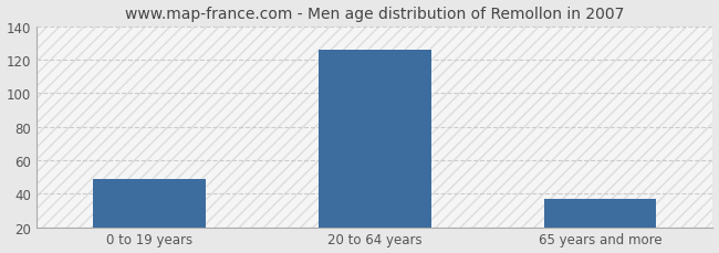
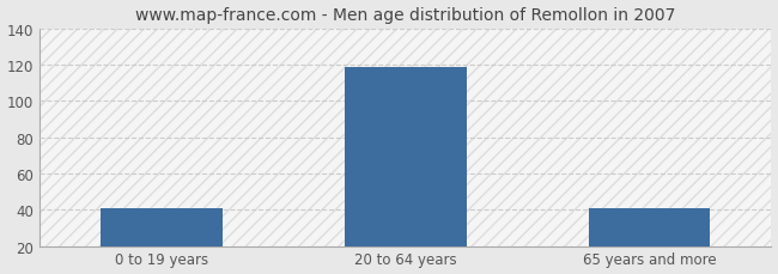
0 to 19 years: 49 -> 41
20 to 64 years: 126 -> 119
65 years and more: 37 -> 41
